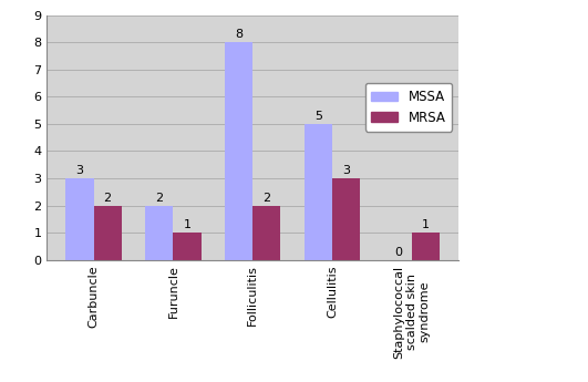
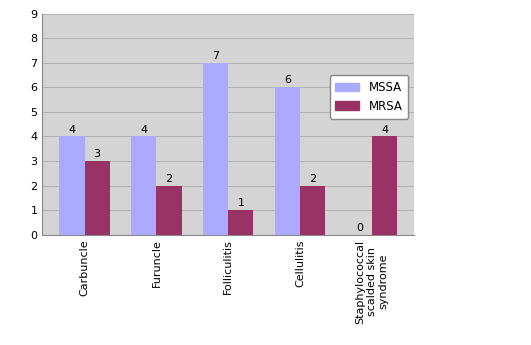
MSSA/Carbuncle: 3 -> 4
MRSA/Carbuncle: 2 -> 3
MSSA/Furuncle: 2 -> 4
MRSA/Furuncle: 1 -> 2
MSSA/Folliculitis: 8 -> 7
MRSA/Folliculitis: 2 -> 1
MSSA/Cellulitis: 5 -> 6
MRSA/Cellulitis: 3 -> 2
MRSA/Staphylococcal scalded skin syndrome: 1 -> 4
